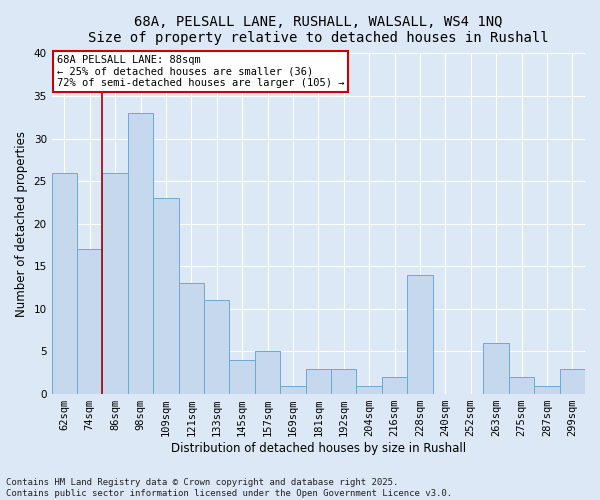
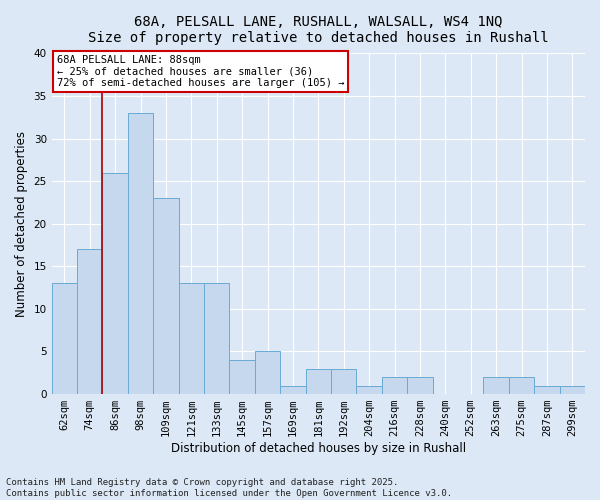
62sqm: 26 -> 13
133sqm: 11 -> 13
228sqm: 14 -> 2
263sqm: 6 -> 2
299sqm: 3 -> 1
